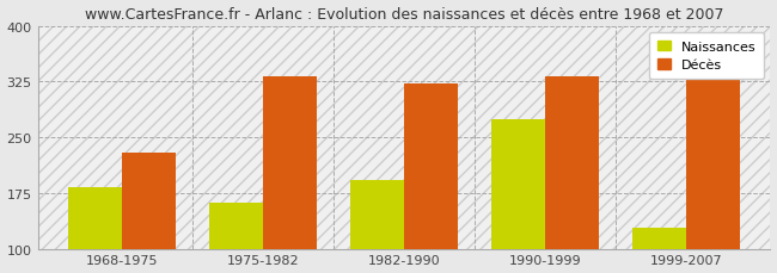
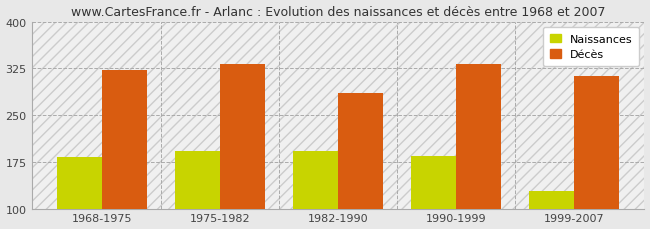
Décès/1968-1975: 230 -> 323
Naissances/1975-1982: 162 -> 193
Décès/1982-1990: 322 -> 285
Naissances/1990-1999: 274 -> 185
Décès/1999-2007: 330 -> 312
